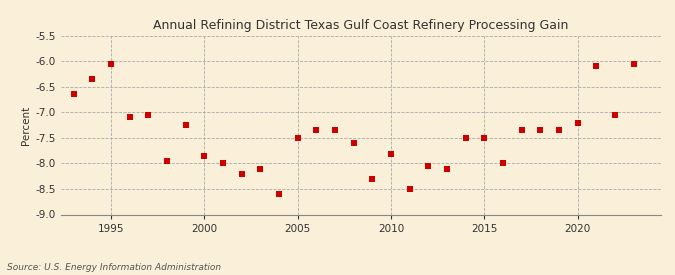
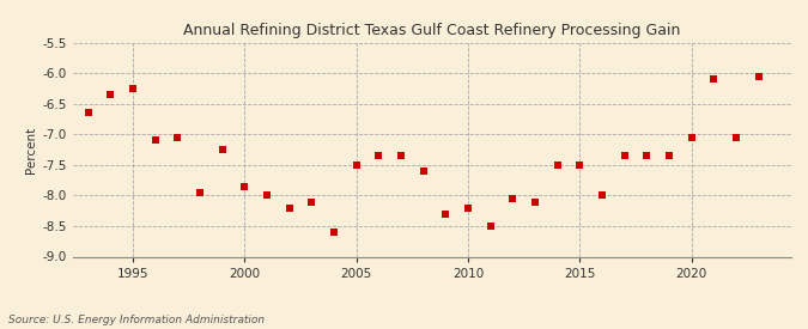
1995: -6.06 -> -6.25
2010: -7.82 -> -8.20
2020: -7.20 -> -7.05
